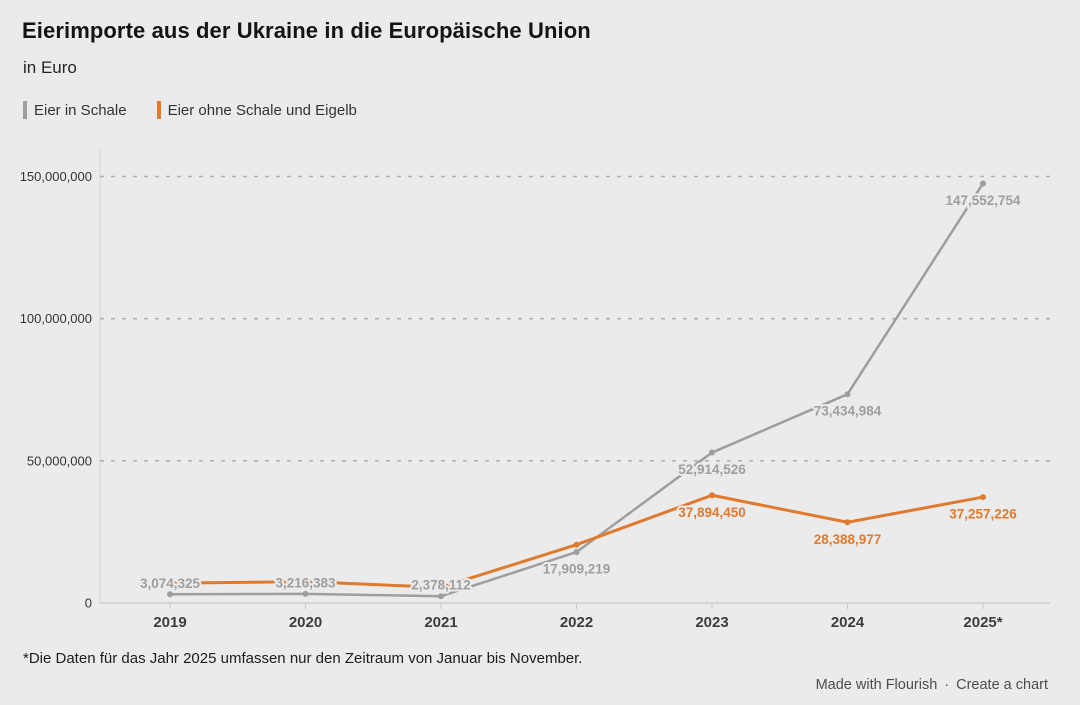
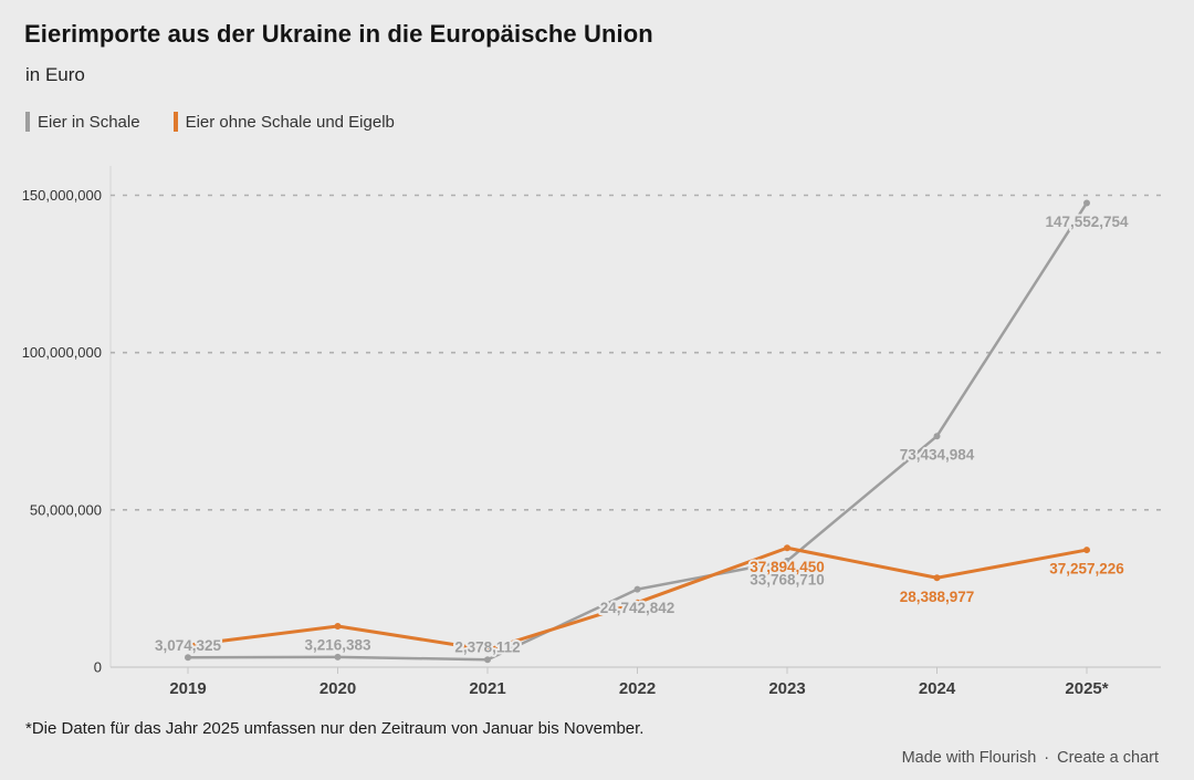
Eier ohne Schale und Eigelb/2020: 8000000 -> 13000000
Eier in Schale/2022: 17,909,219 -> 24,742,842
Eier in Schale/2023: 52,914,526 -> 33,768,710
